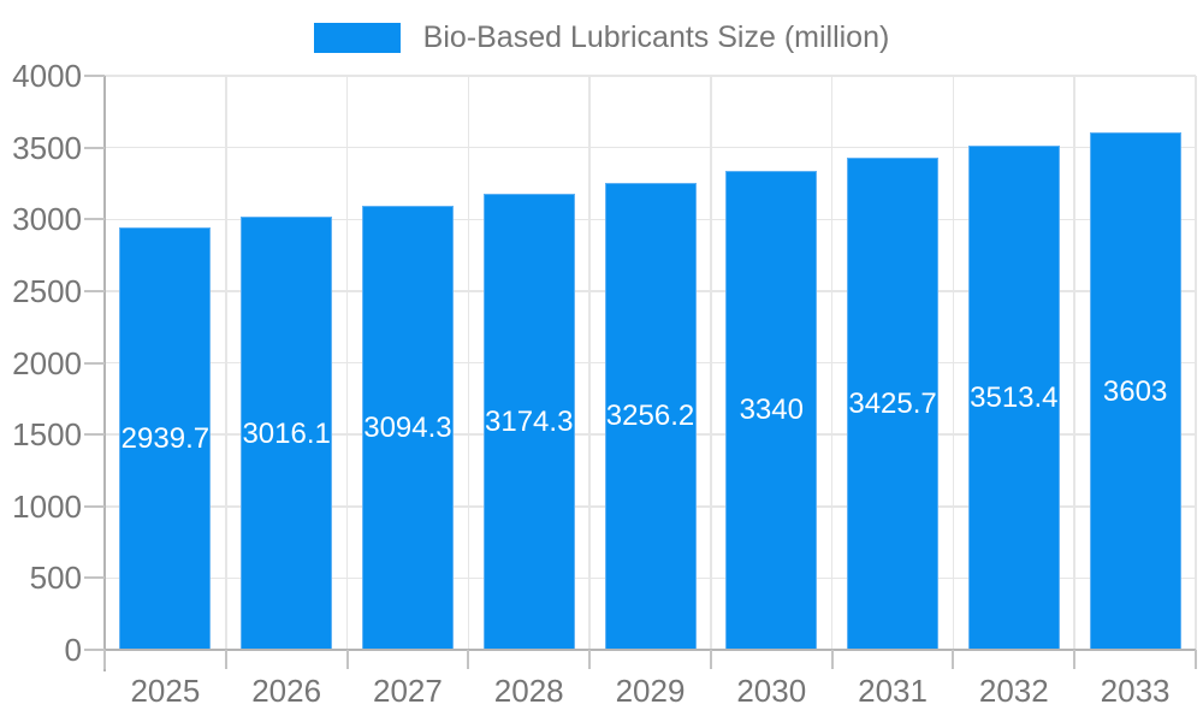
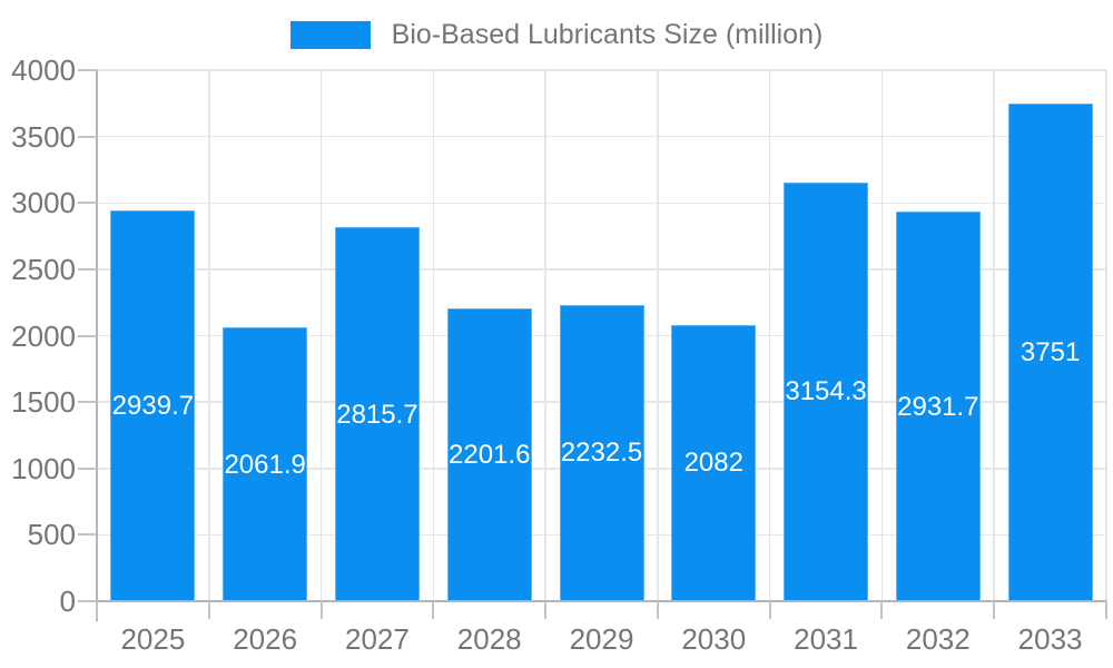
2026: 3016.1 -> 2061.9
2027: 3094.3 -> 2815.7
2028: 3174.3 -> 2201.6
2029: 3256.2 -> 2232.5
2030: 3340 -> 2082
2031: 3425.7 -> 3154.3
2032: 3513.4 -> 2931.7
2033: 3603 -> 3751
